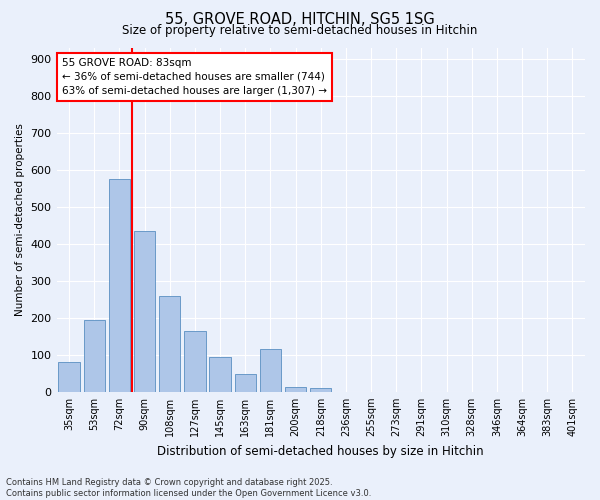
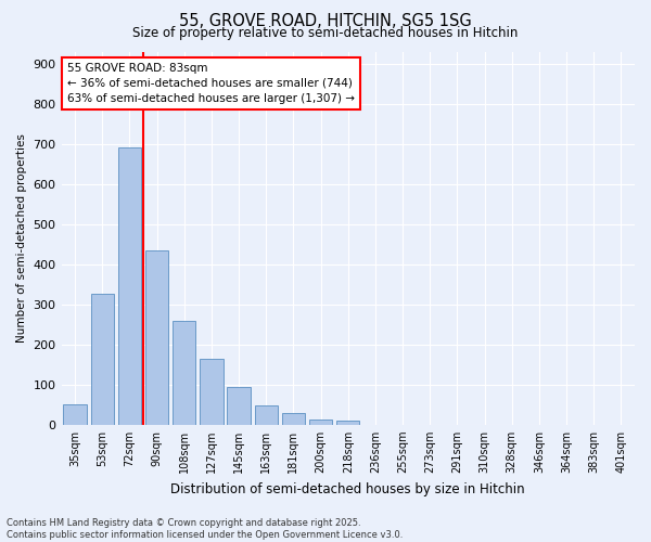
35sqm: 80 -> 50
53sqm: 195 -> 325
72sqm: 575 -> 690
181sqm: 115 -> 30
